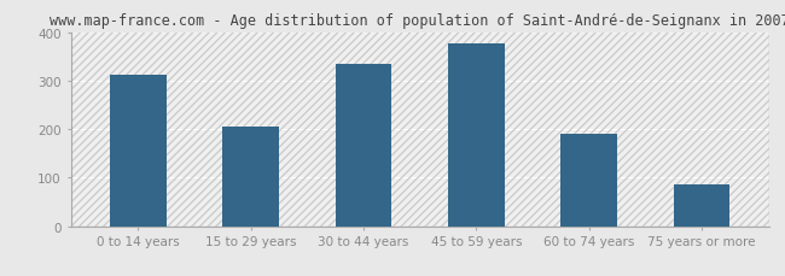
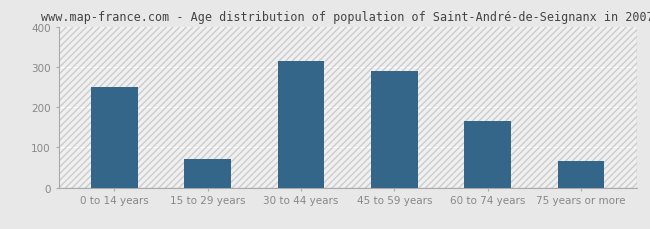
0 to 14 years: 313 -> 250
15 to 29 years: 204 -> 70
30 to 44 years: 334 -> 315
45 to 59 years: 376 -> 290
60 to 74 years: 190 -> 165
75 years or more: 85 -> 65
